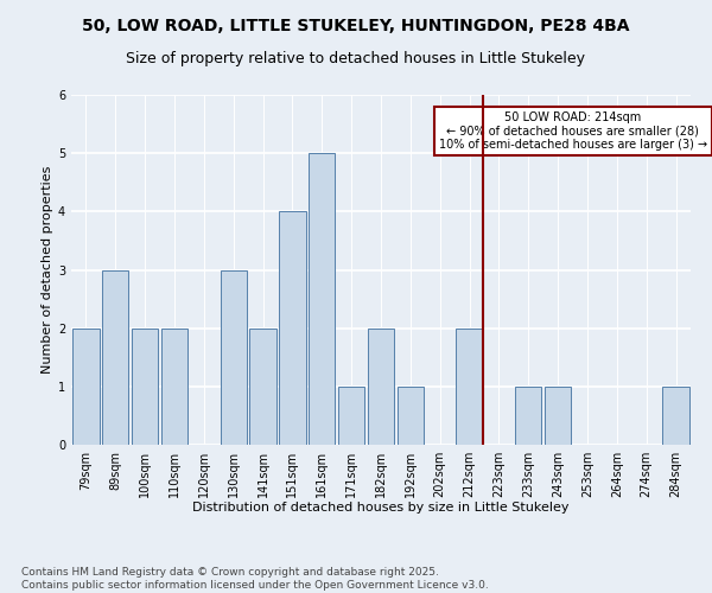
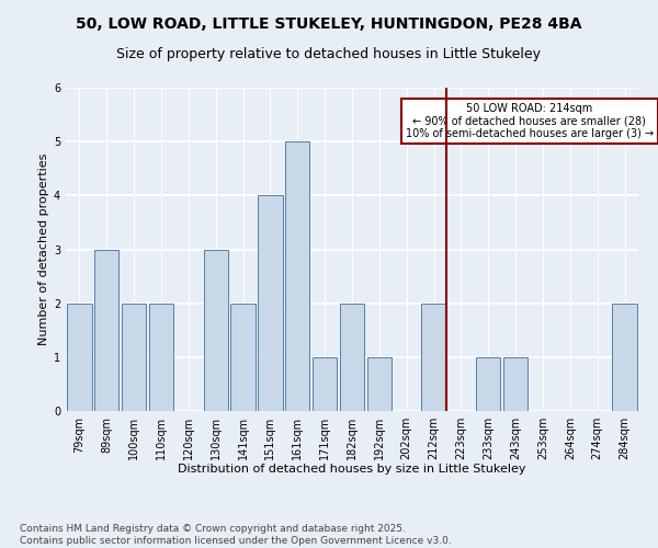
284sqm: 1 -> 2
